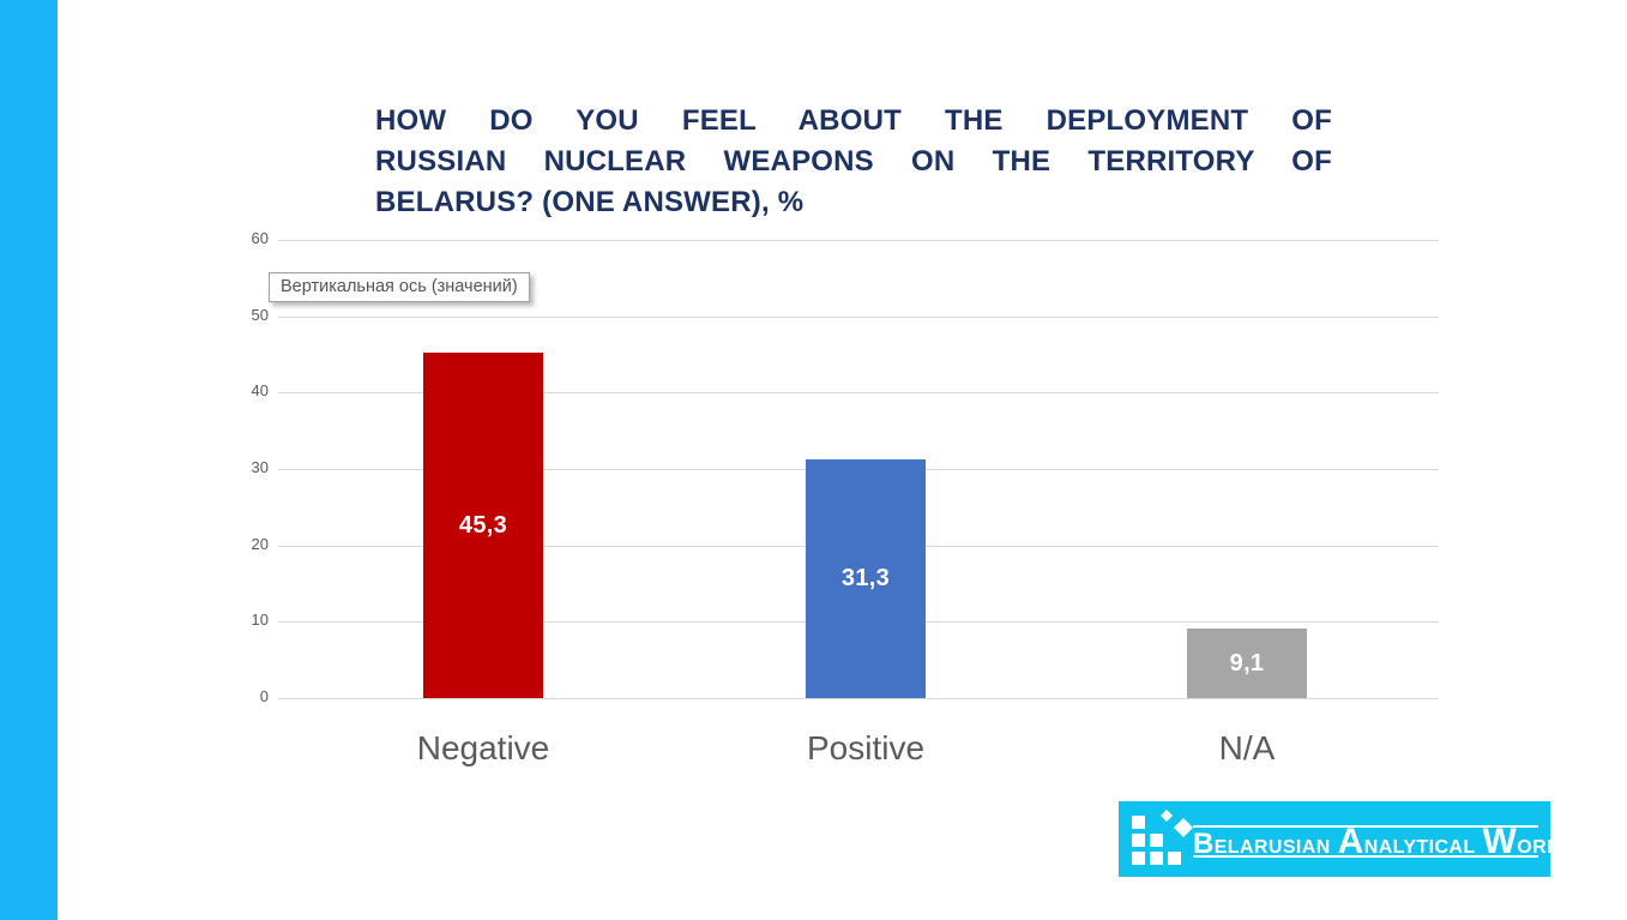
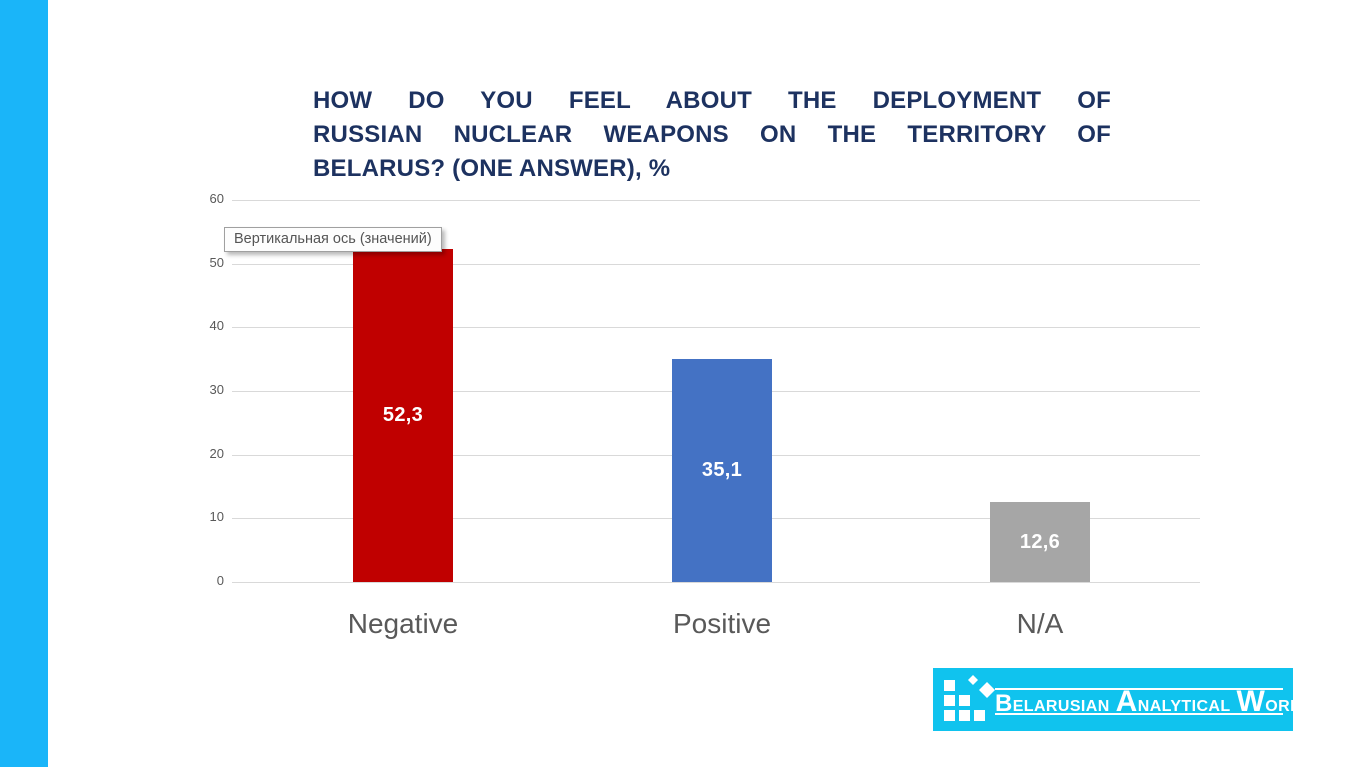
Negative: 45,3 -> 52,3
Positive: 31,3 -> 35,1
N/A: 9,1 -> 12,6
